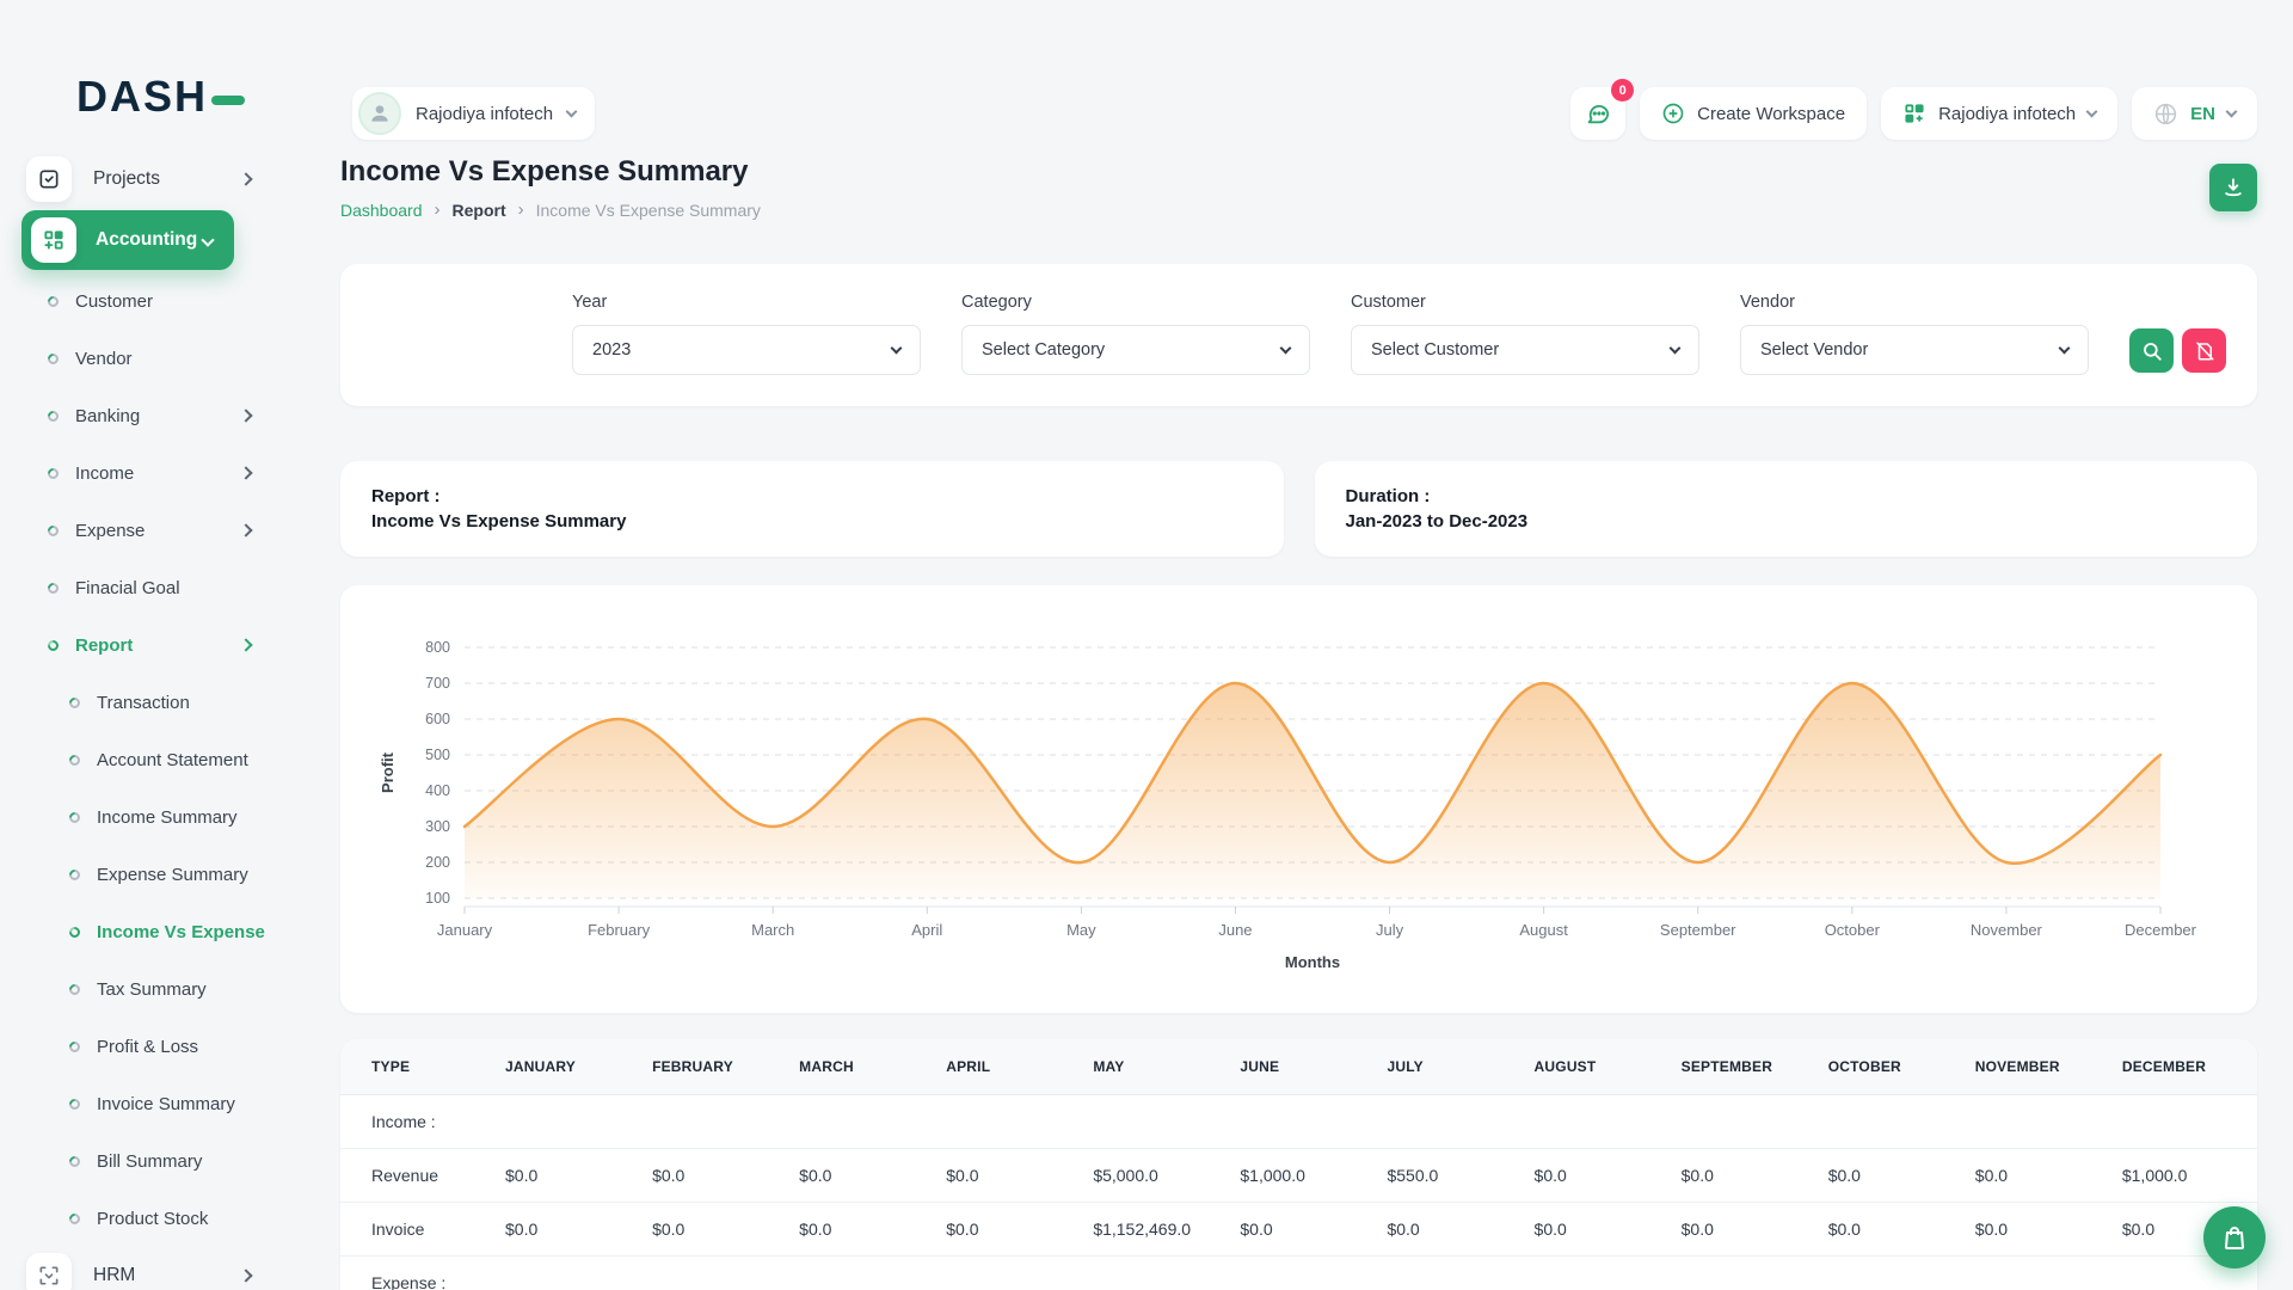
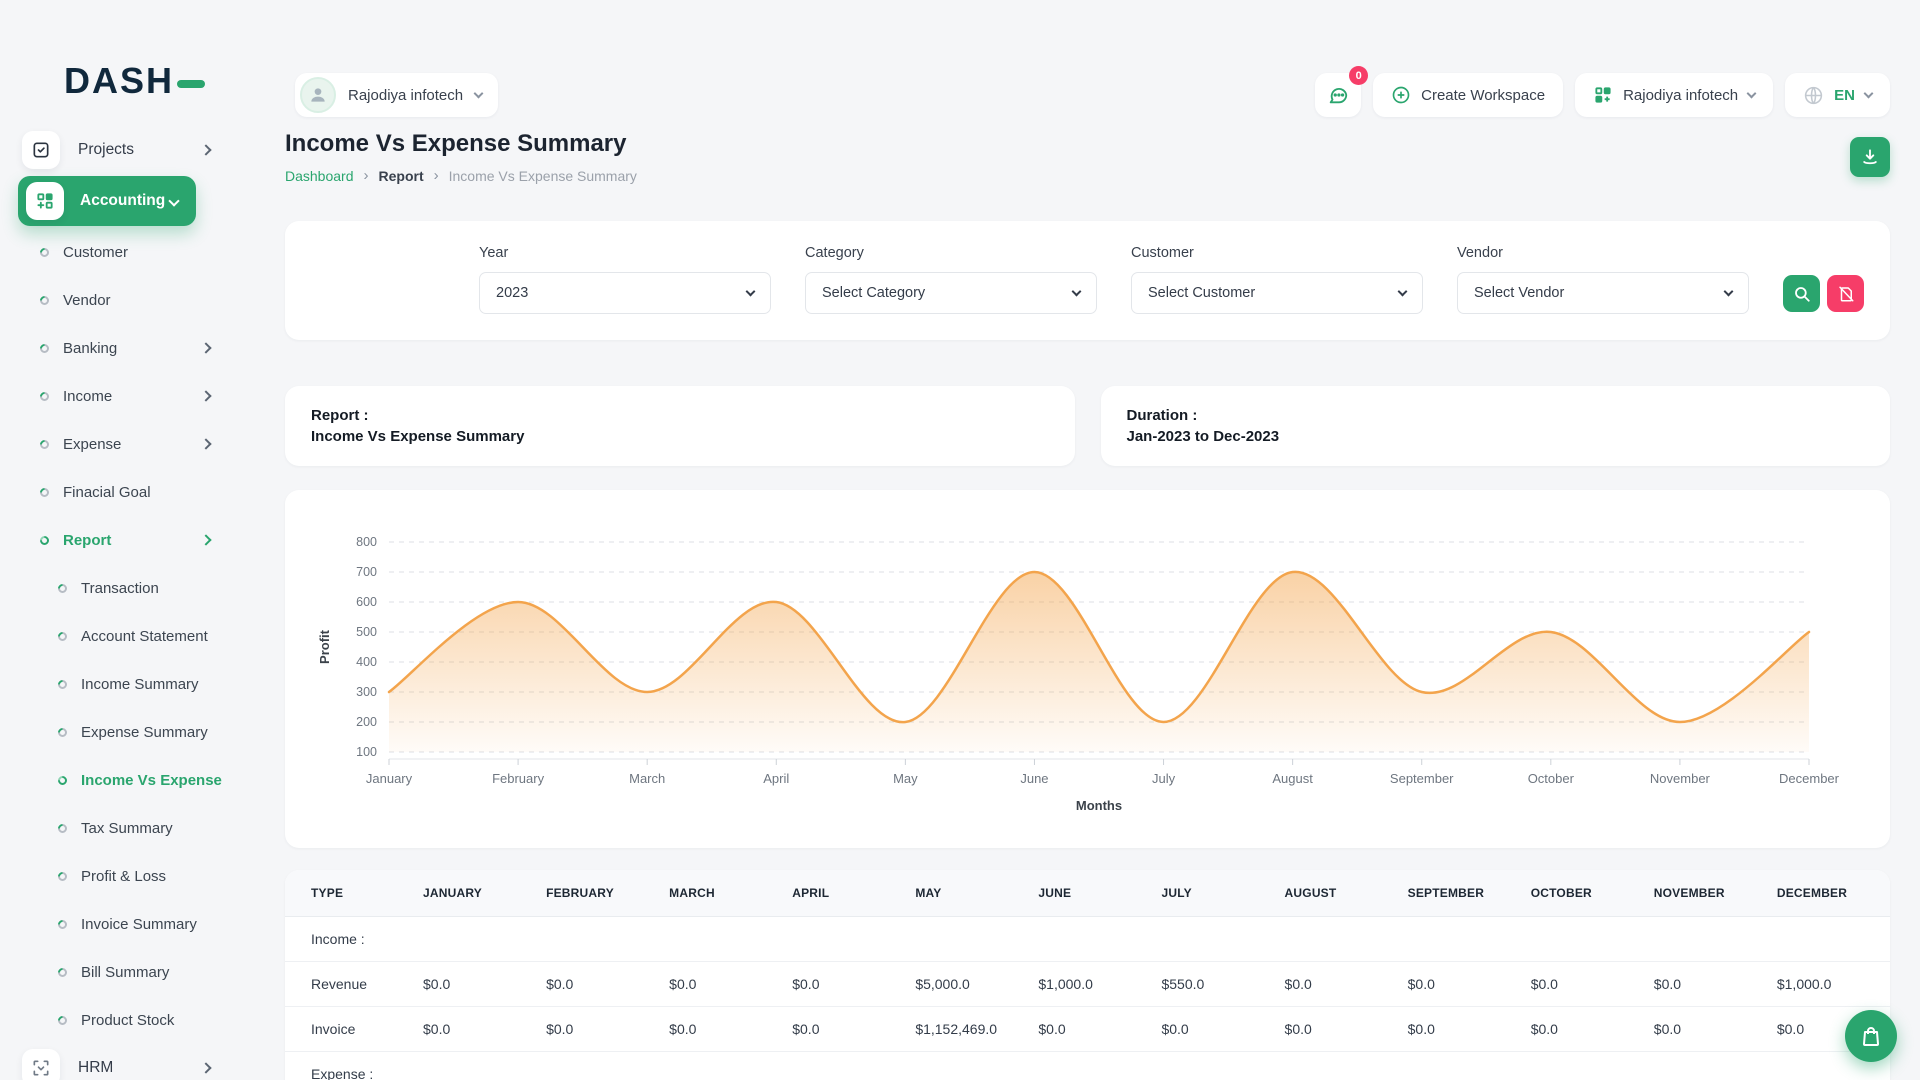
September: 200 -> 300
October: 700 -> 500
